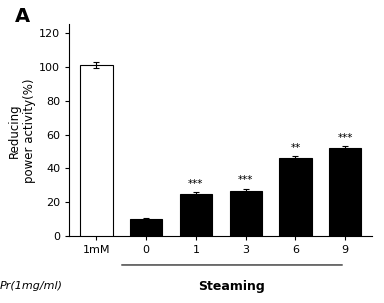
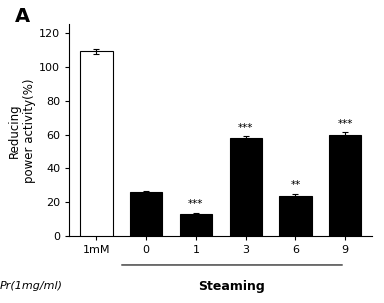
1mM: 101 -> 109
0: 10 -> 26
1: 25 -> 13
3: 27 -> 58
6: 46 -> 24
9: 52 -> 60
